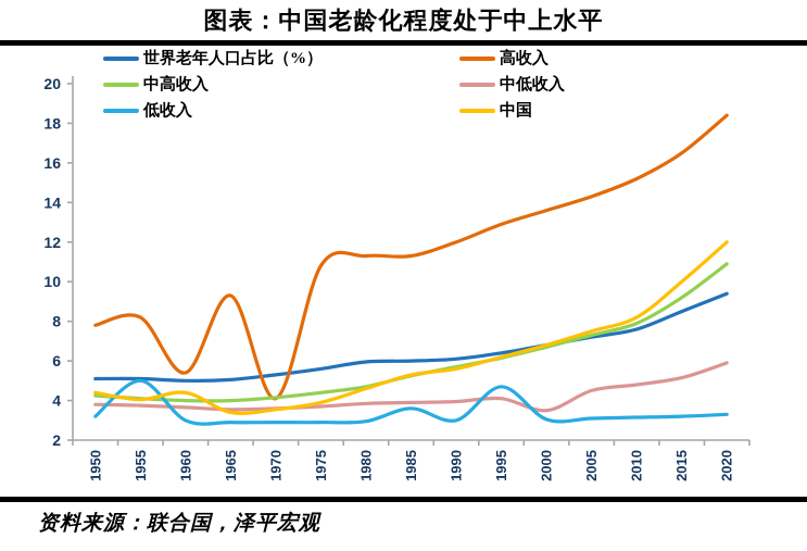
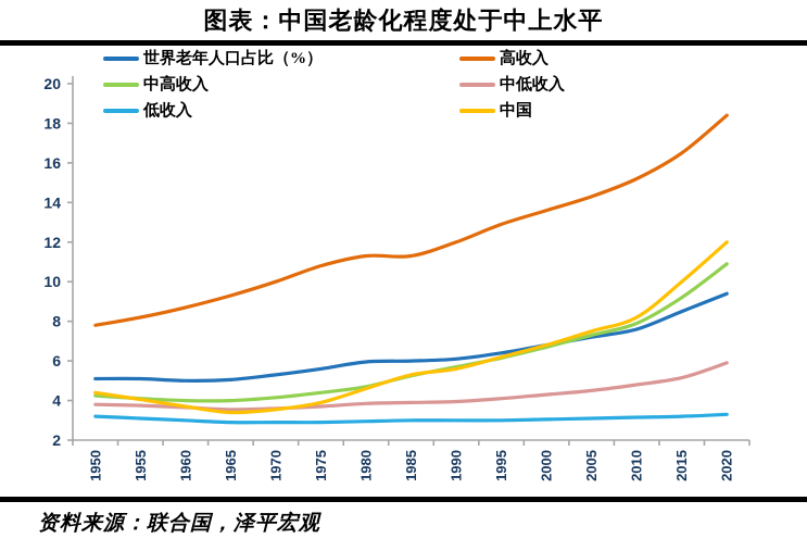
低收入/1955: 5.0 -> 3.1
高收入/1960: 5.4 -> 8.7
中国/1960: 4.4 -> 3.7
高收入/1970: 4.1 -> 10.0
低收入/1985: 3.6 -> 3.0
低收入/1995: 4.7 -> 3.0
中低收入/2000: 3.5 -> 4.3
